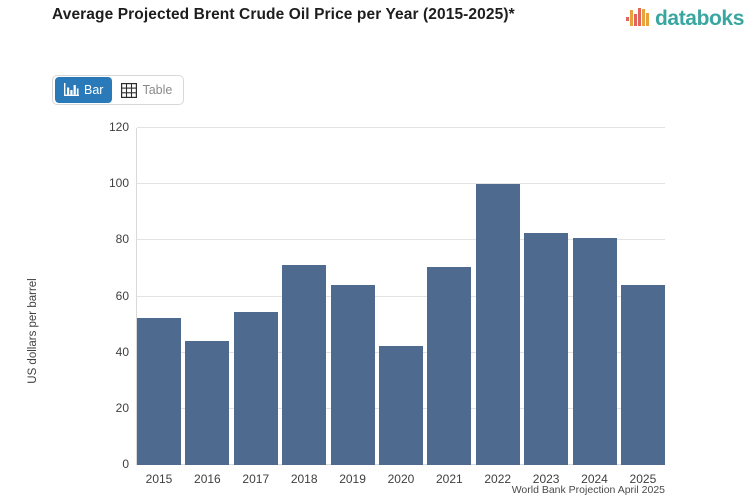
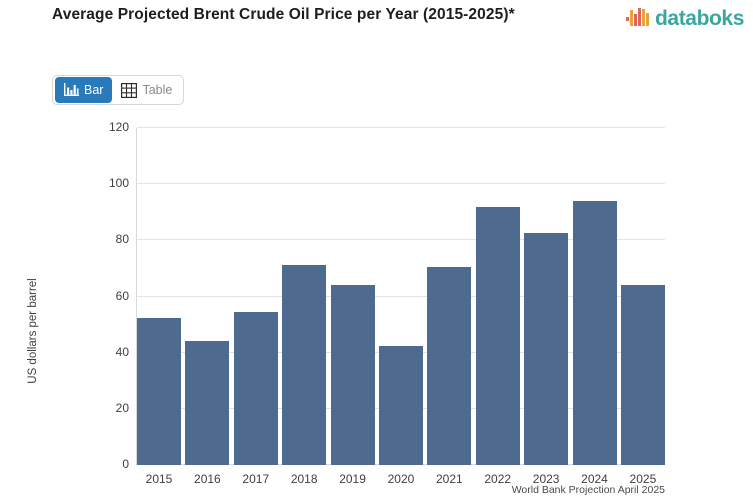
2022: 100 -> 92
2024: 81 -> 94
